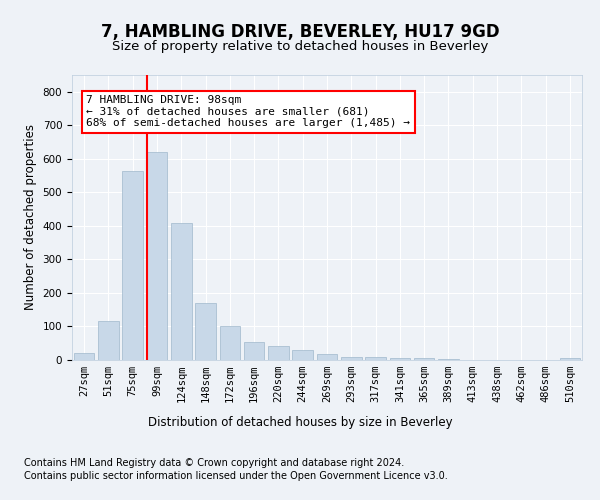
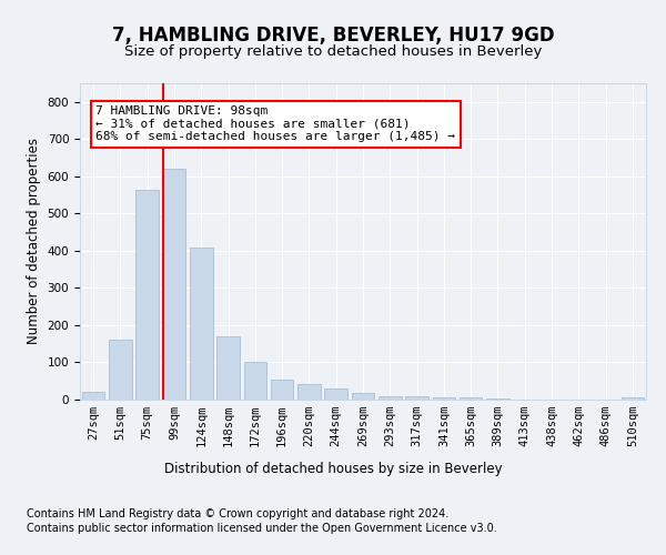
51sqm: 115 -> 161
